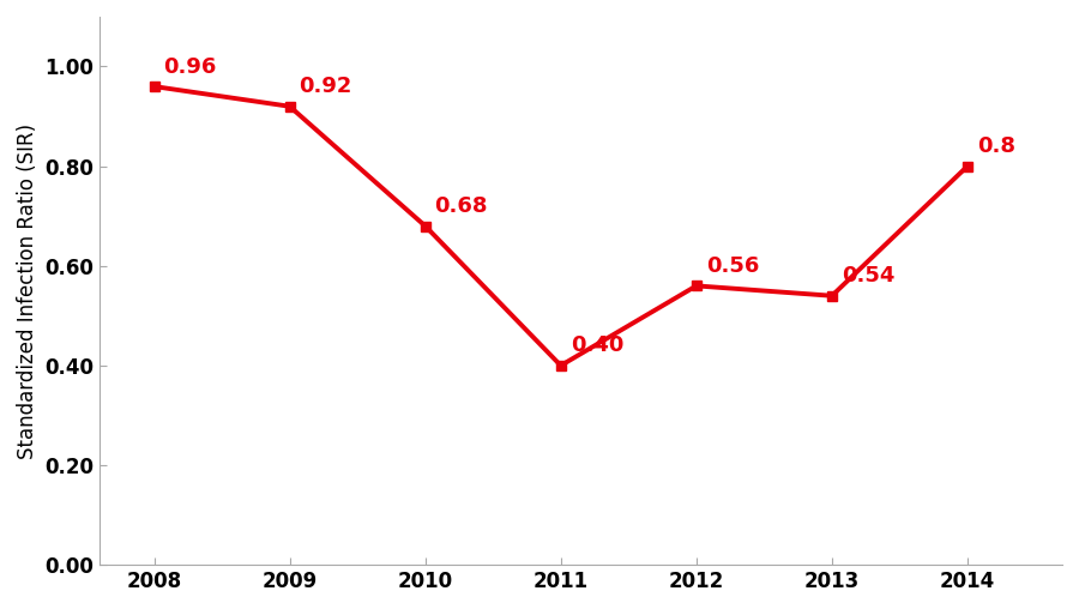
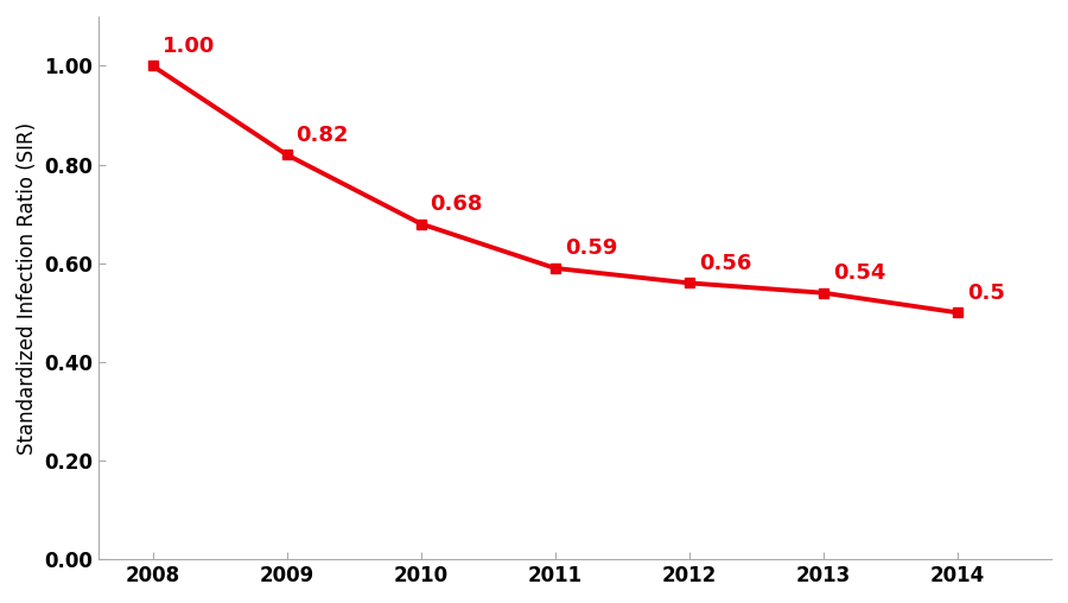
2008: 0.96 -> 1.00
2009: 0.92 -> 0.82
2011: 0.40 -> 0.59
2014: 0.8 -> 0.5
